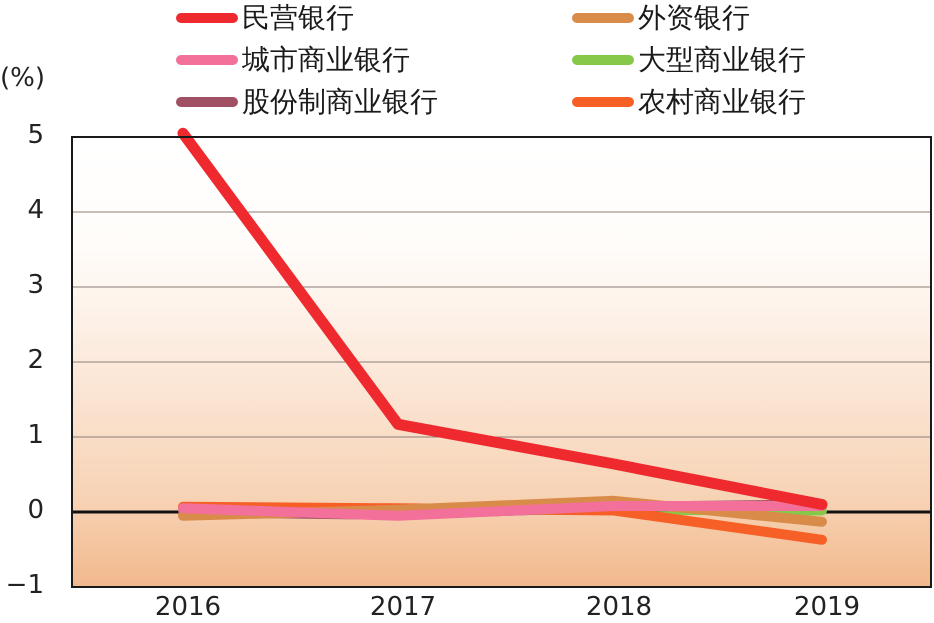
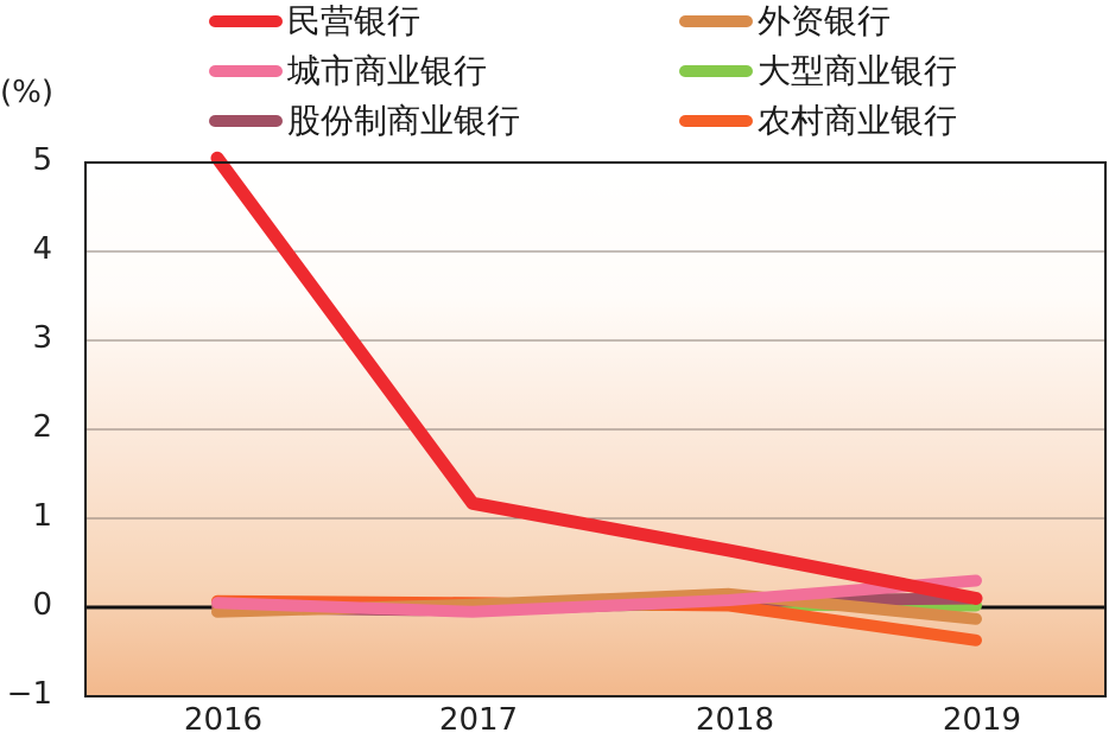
城市商业银行/2019: 0.1 -> 0.3
